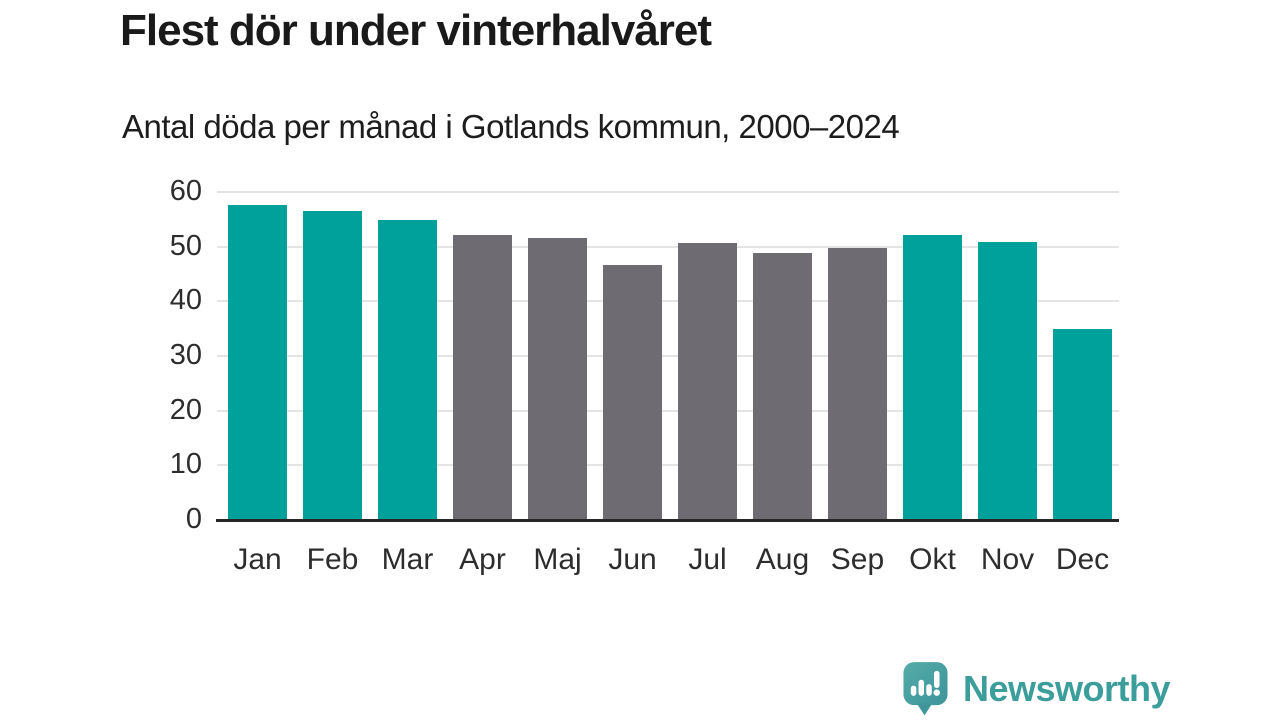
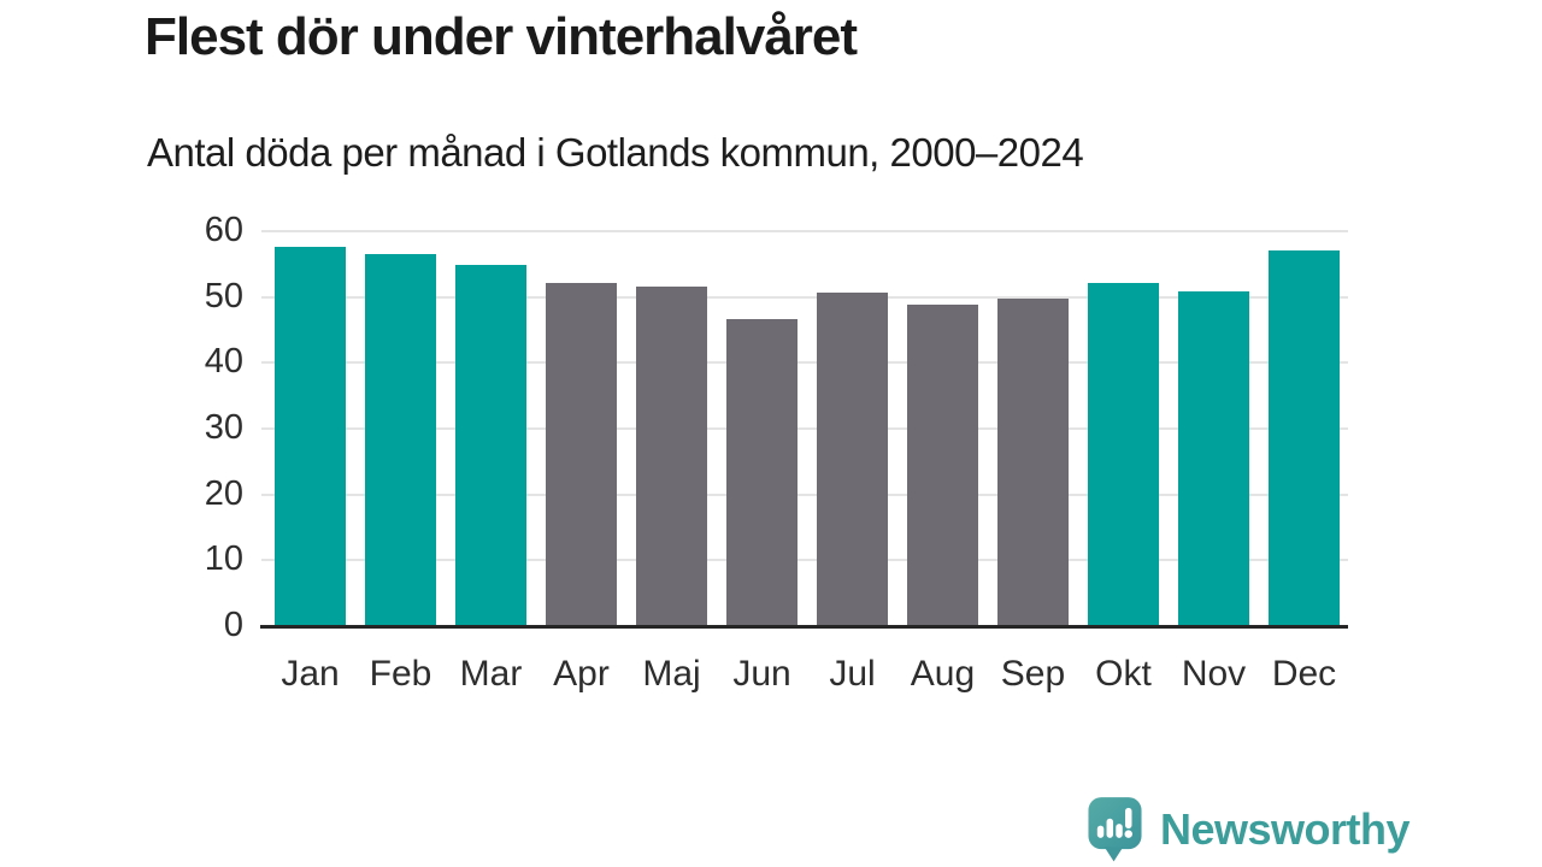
Dec: 35 -> 57
